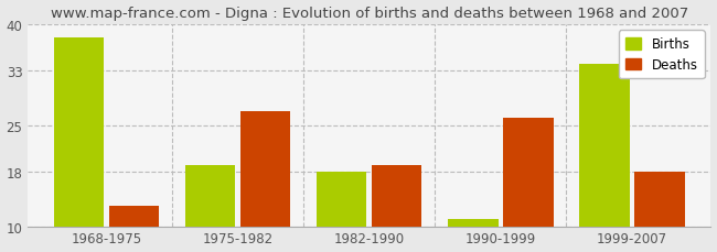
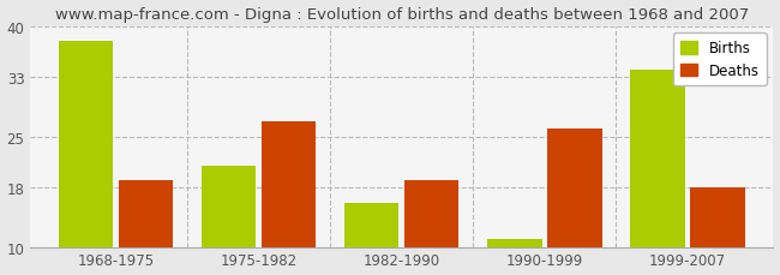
Deaths/1968-1975: 13 -> 19
Births/1975-1982: 19 -> 21
Births/1982-1990: 18 -> 16
